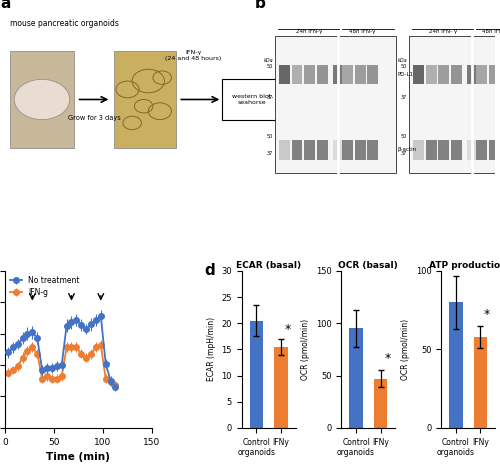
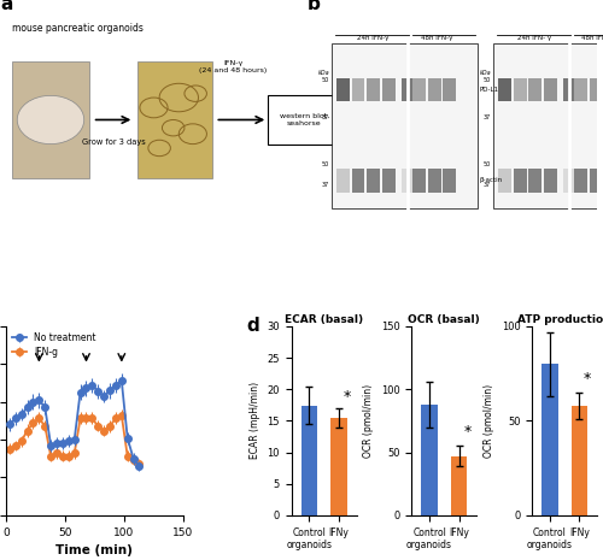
ECAR (basal)/Control organoids: 20.5 -> 17.4
OCR (basal)/Control organoids: 95 -> 88
